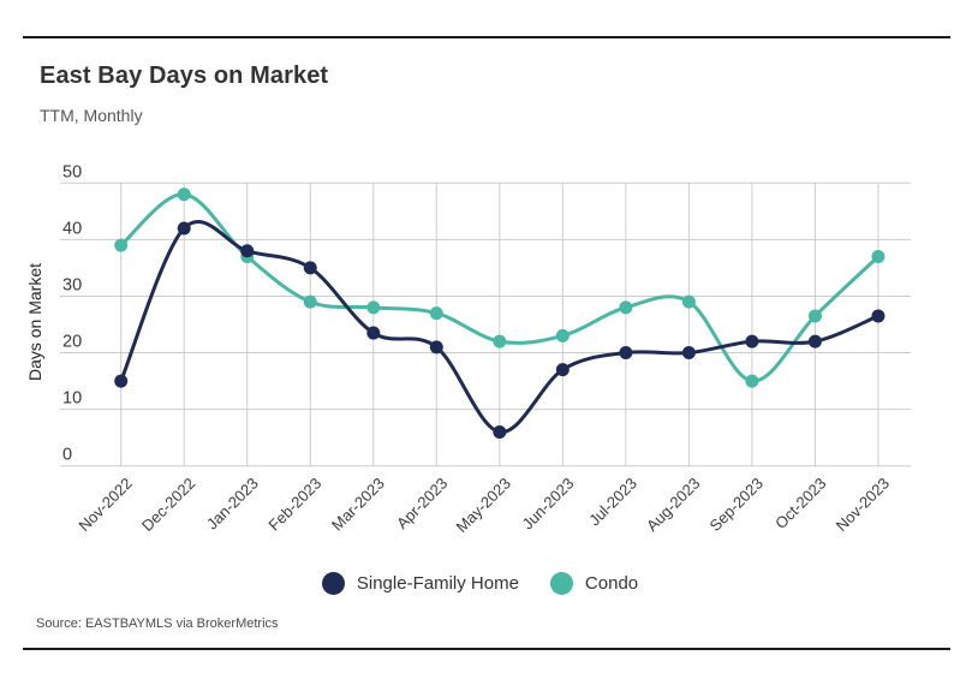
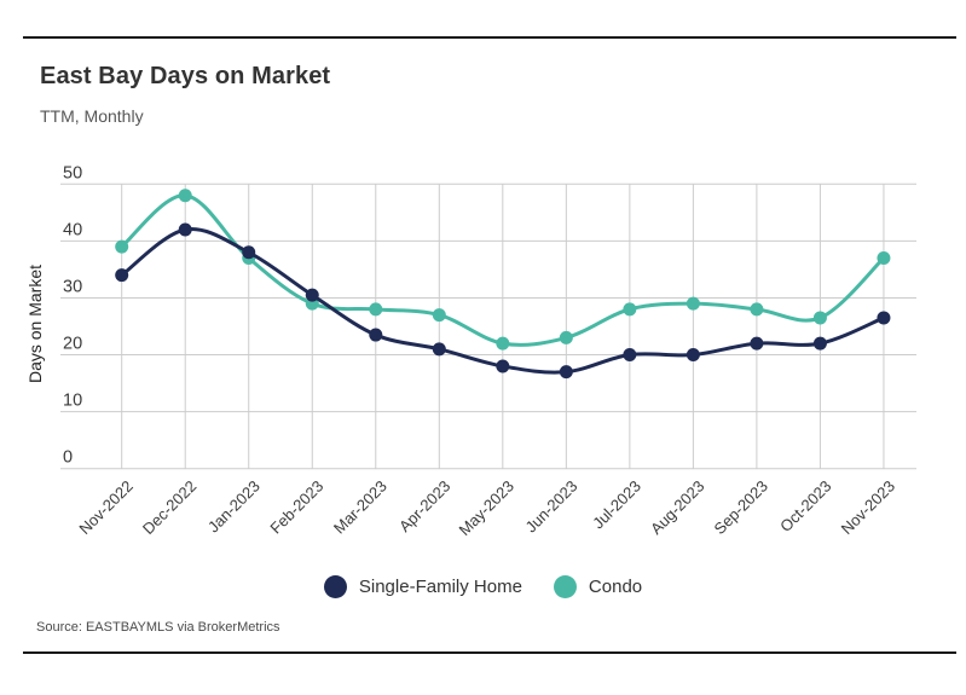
Single-Family Home/Nov-2022: 15 -> 34
Single-Family Home/Feb-2023: 35 -> 30
Single-Family Home/May-2023: 6 -> 18
Condo/Sep-2023: 15 -> 28
